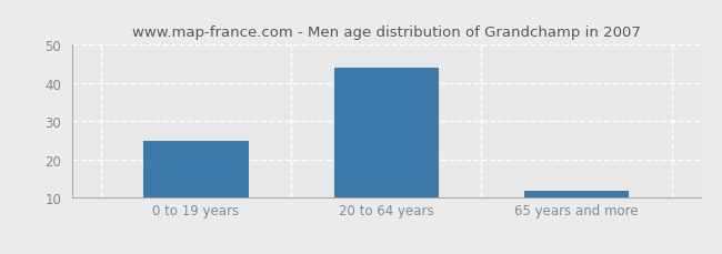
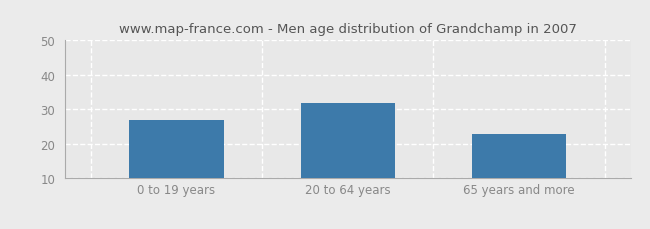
0 to 19 years: 25 -> 27
20 to 64 years: 44 -> 32
65 years and more: 12 -> 23
